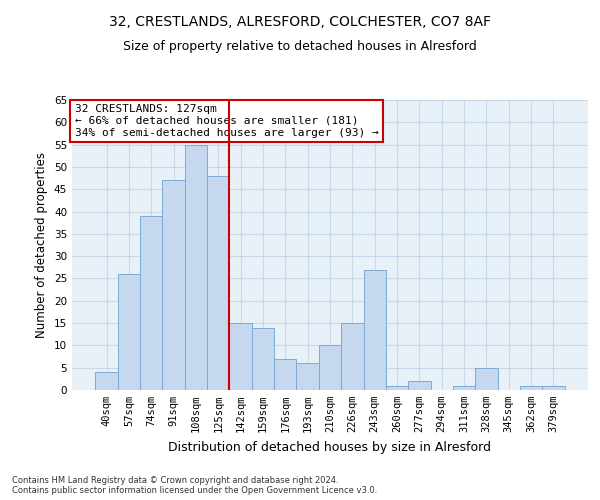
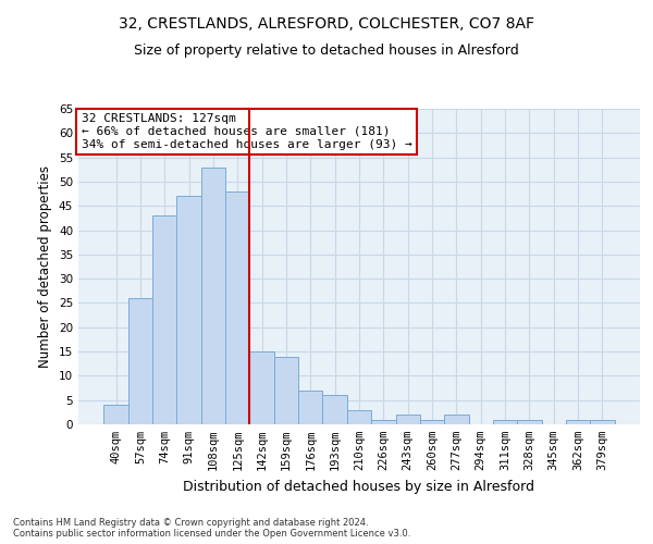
74sqm: 39 -> 43
108sqm: 55 -> 53
210sqm: 10 -> 3
226sqm: 15 -> 1
243sqm: 27 -> 2
328sqm: 5 -> 1
